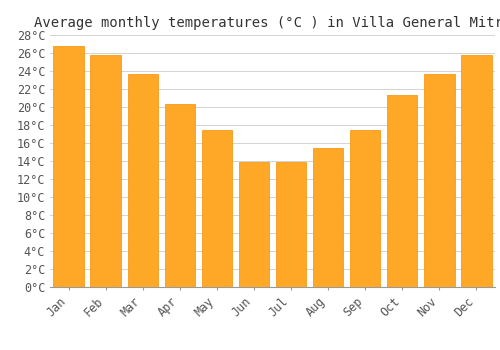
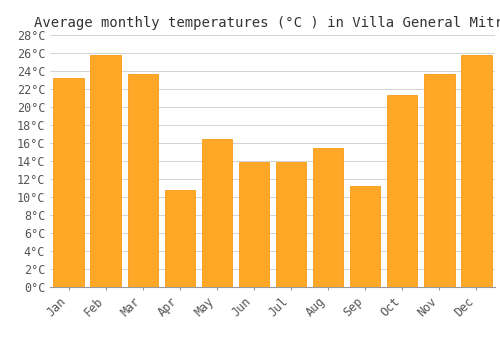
Jan: 26.8°C -> 23.2°C
Apr: 20.3°C -> 10.8°C
May: 17.4°C -> 16.4°C
Sep: 17.5°C -> 11.2°C
